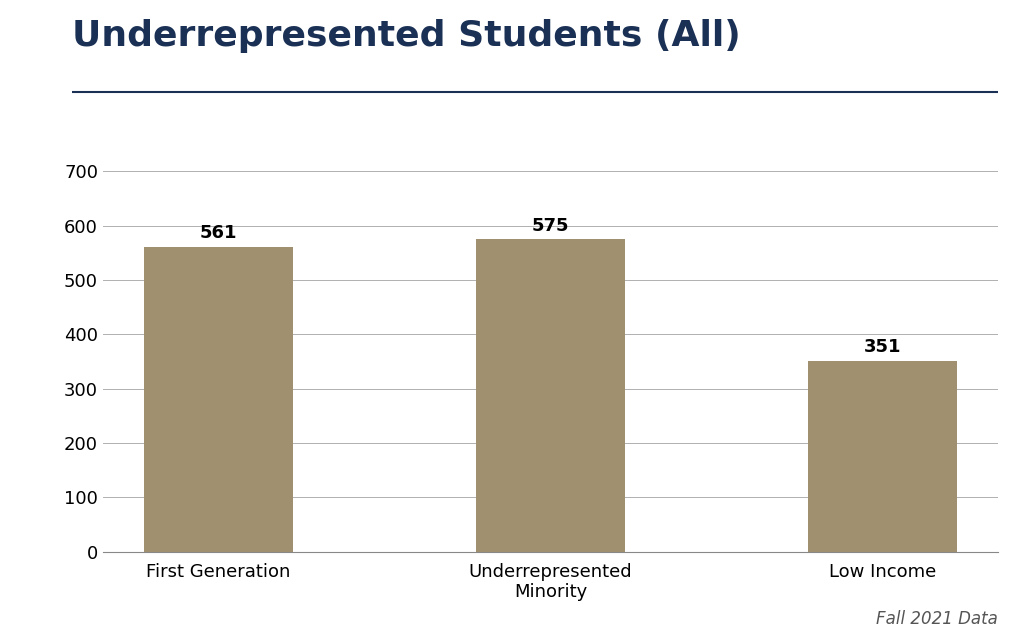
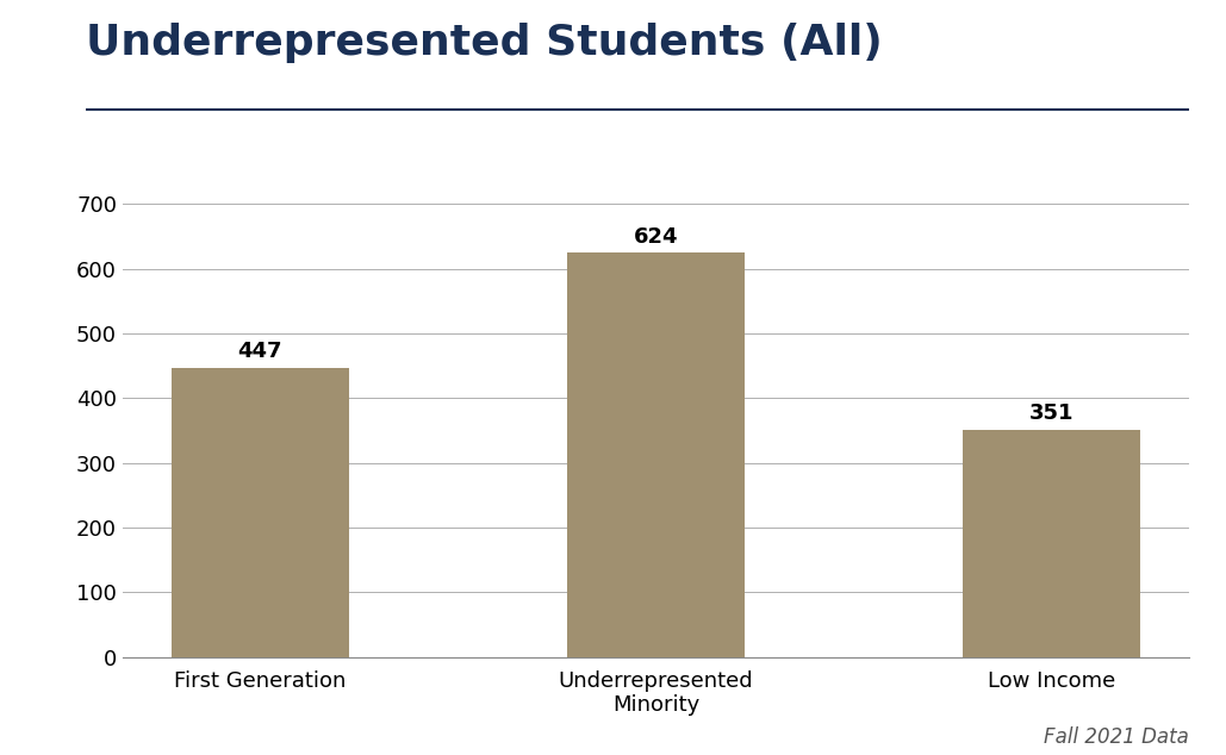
First Generation: 561 -> 447
Underrepresented Minority: 575 -> 624
